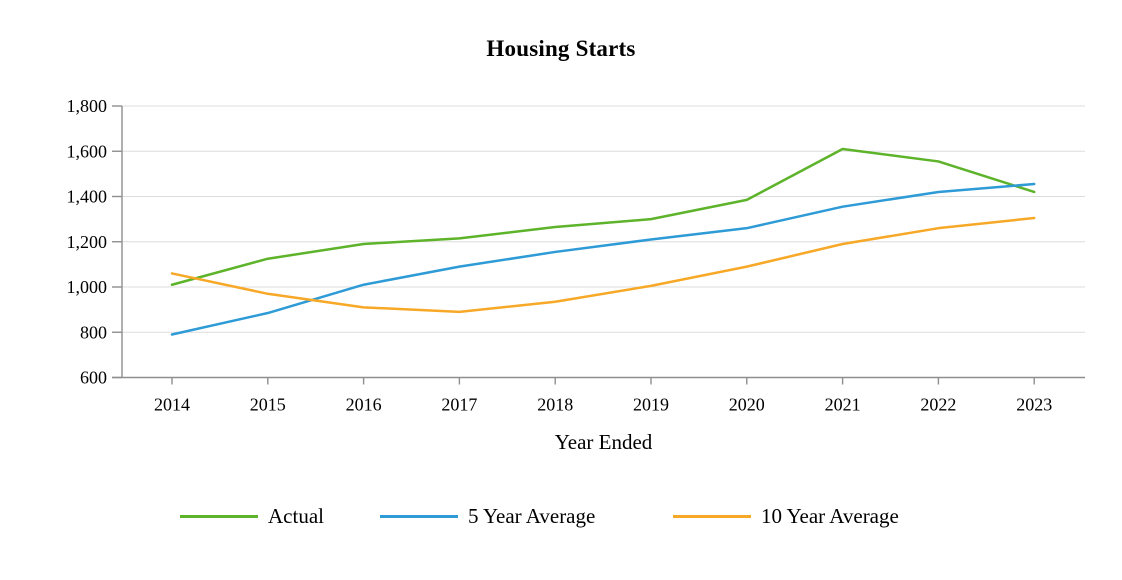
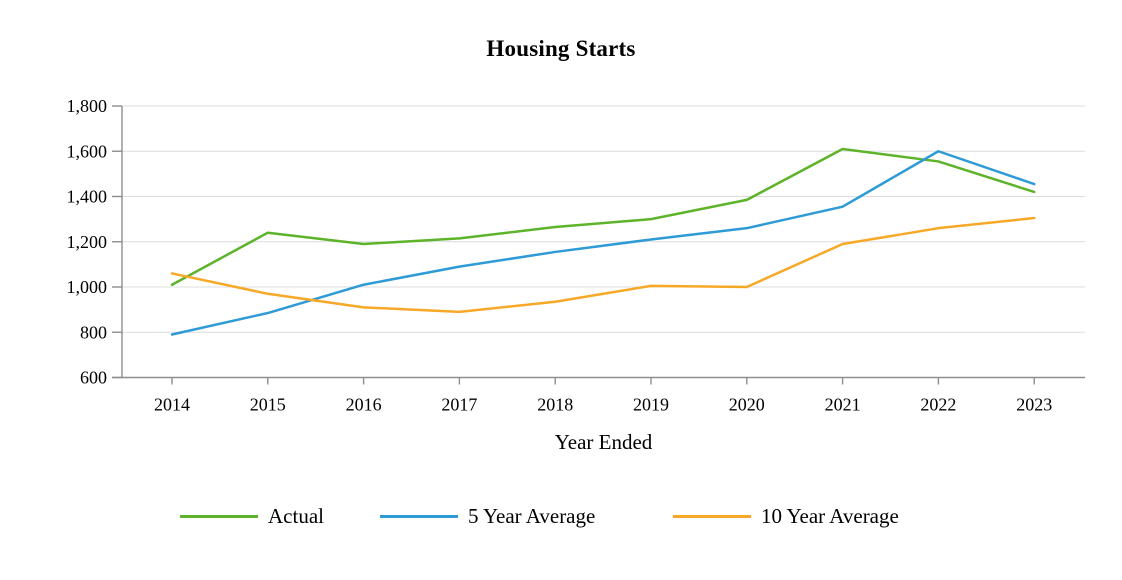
Actual/2015: 1120 -> 1240
10 Year Average/2020: 1090 -> 1000
5 Year Average/2022: 1420 -> 1600
